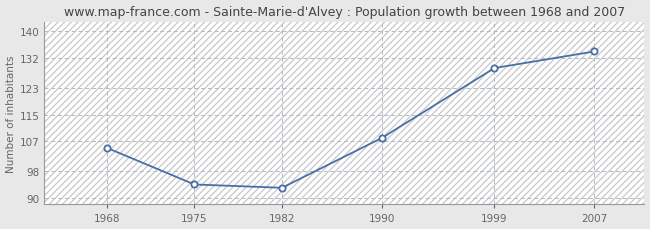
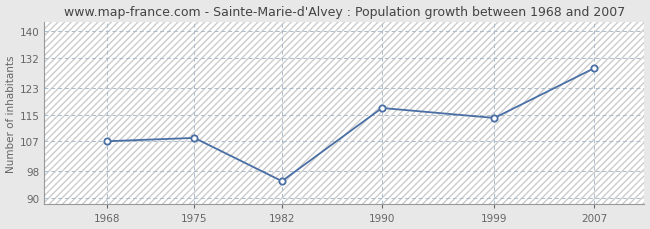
1968: 105 -> 107
1975: 94 -> 108
1982: 93 -> 95
1990: 108 -> 117
1999: 129 -> 114
2007: 134 -> 129
